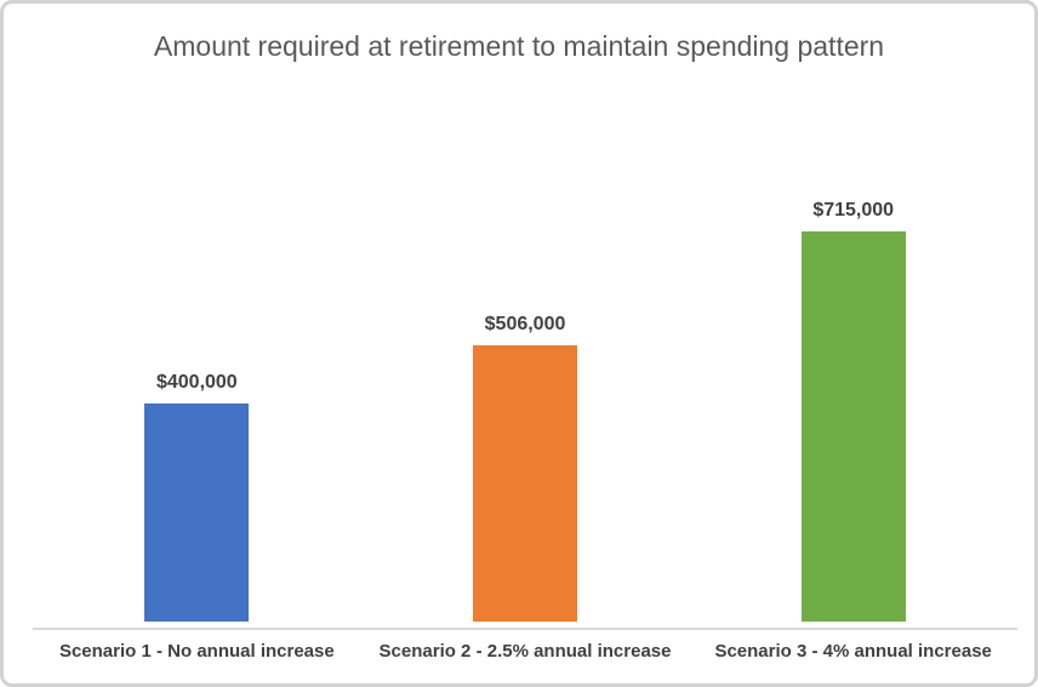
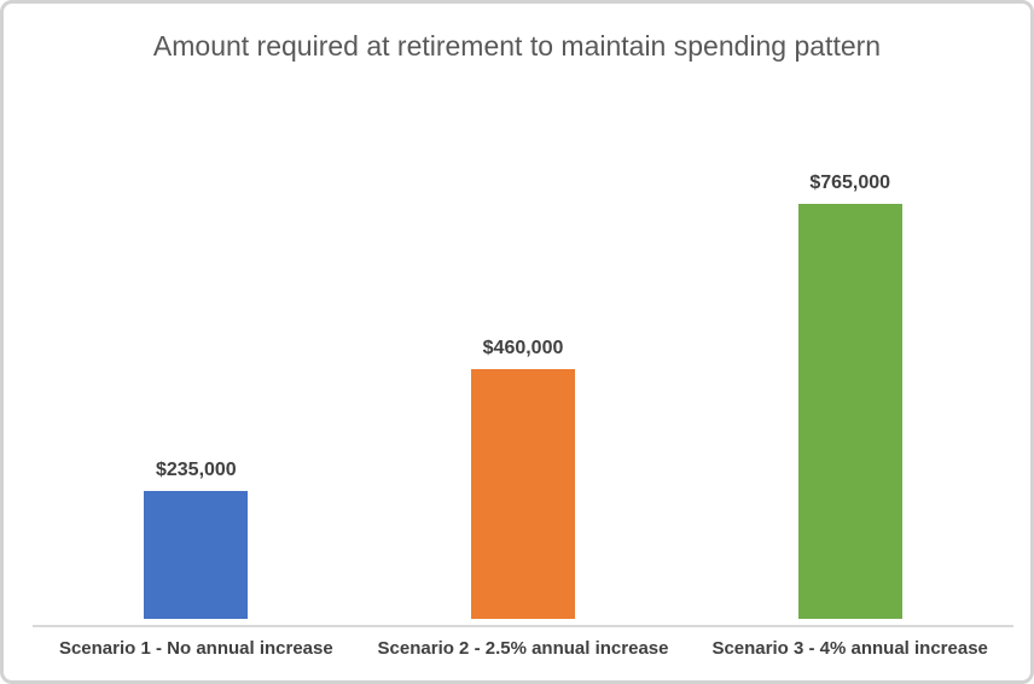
Scenario 1 - No annual increase: $400,000 -> $235,000
Scenario 2 - 2.5% annual increase: $506,000 -> $460,000
Scenario 3 - 4% annual increase: $715,000 -> $765,000
